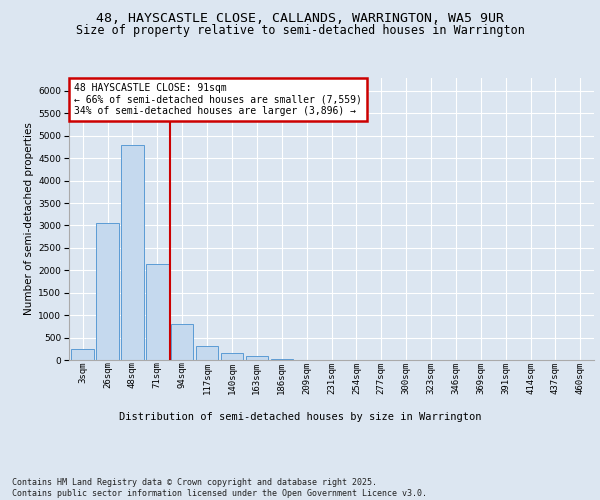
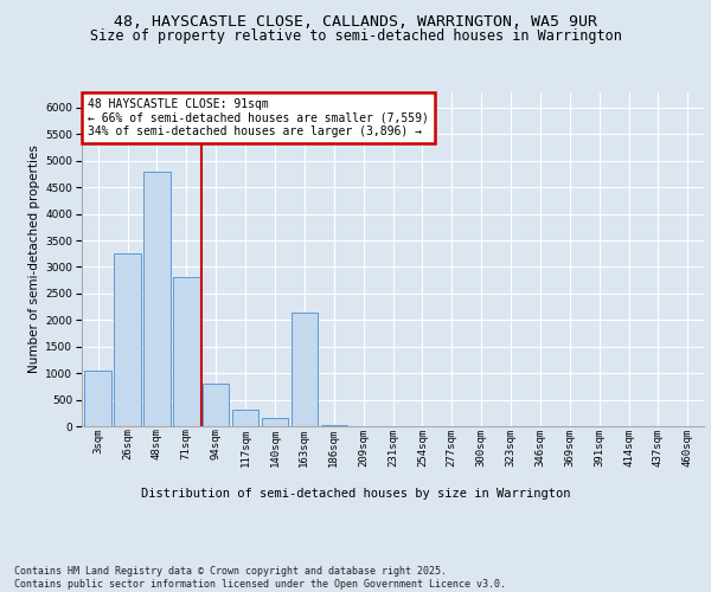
3sqm: 250 -> 1050
26sqm: 3050 -> 3250
71sqm: 2150 -> 2800
163sqm: 90 -> 2150
